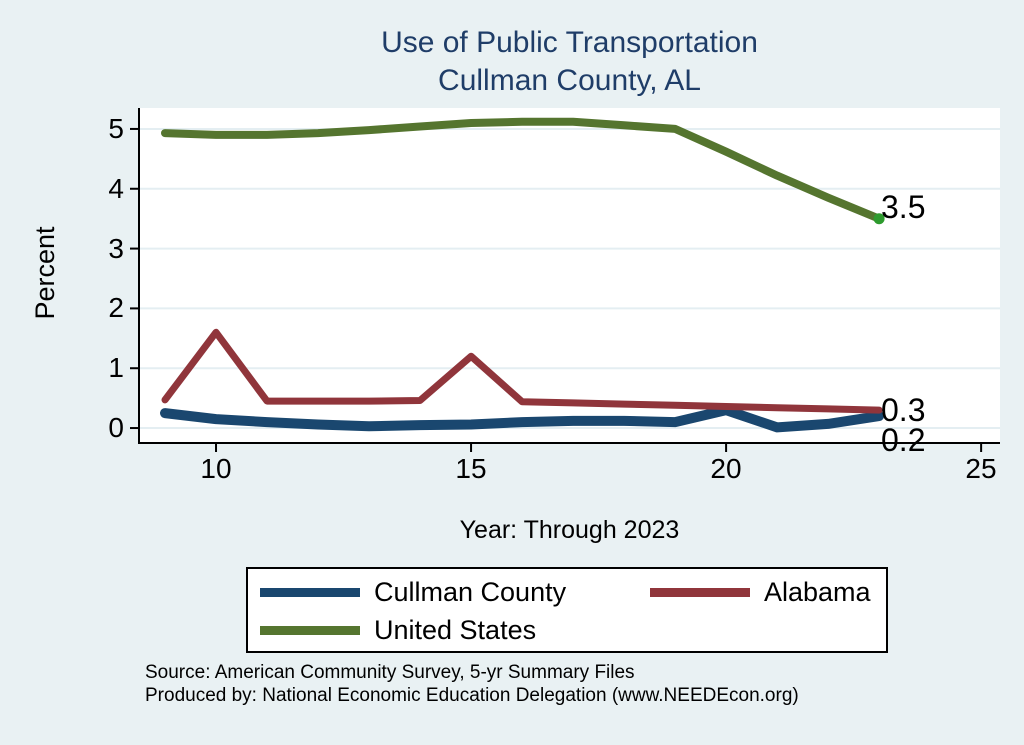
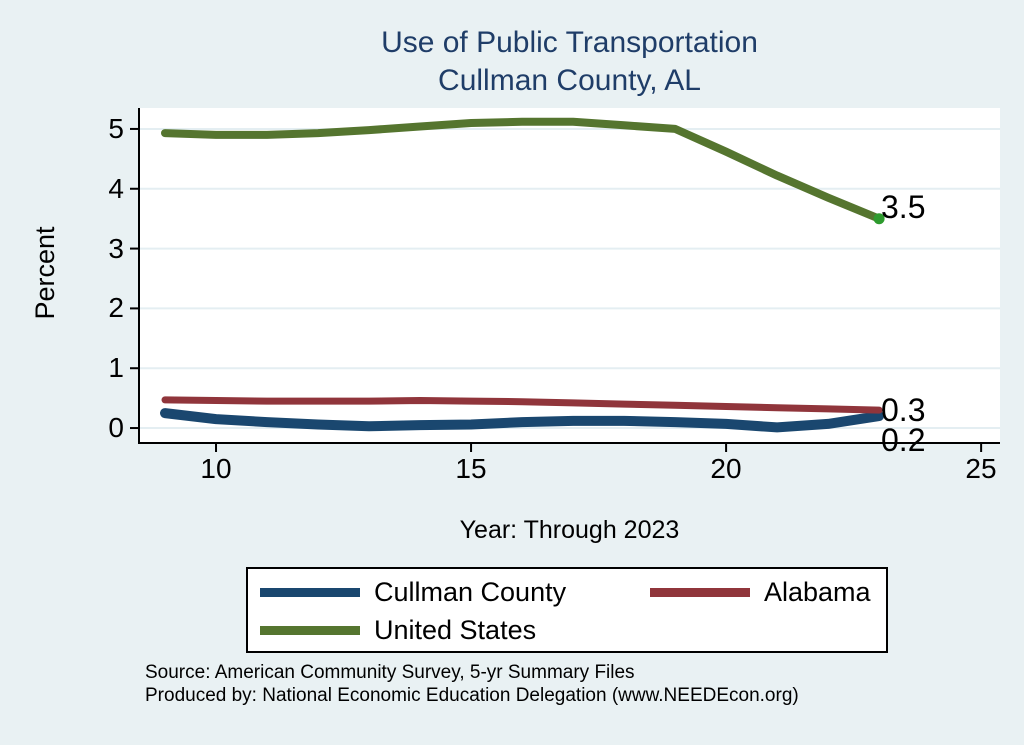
Alabama/10: 1.6 -> 0.5
Alabama/15: 1.2 -> 0.5
Cullman County/20: 0.3 -> 0.1
